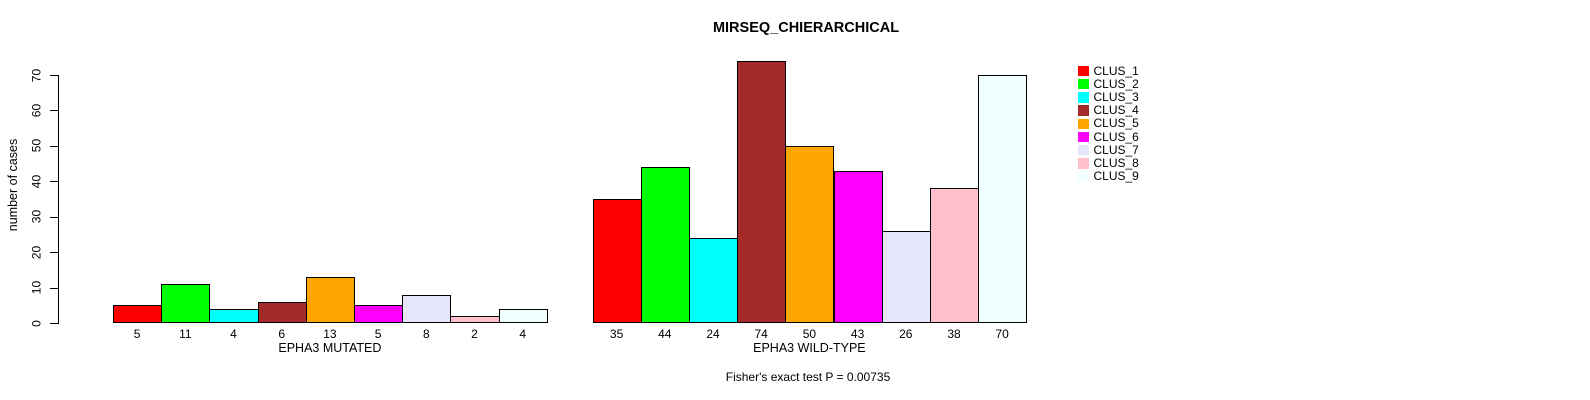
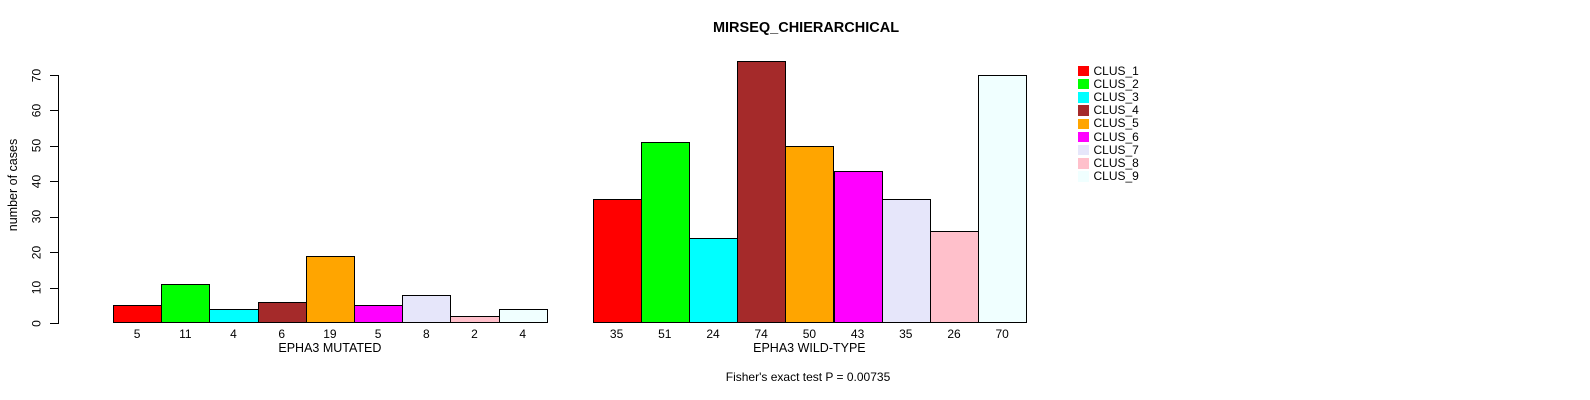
CLUS_5/EPHA3 MUTATED: 13 -> 19
CLUS_2/EPHA3 WILD-TYPE: 44 -> 51
CLUS_7/EPHA3 WILD-TYPE: 26 -> 35
CLUS_8/EPHA3 WILD-TYPE: 38 -> 26
